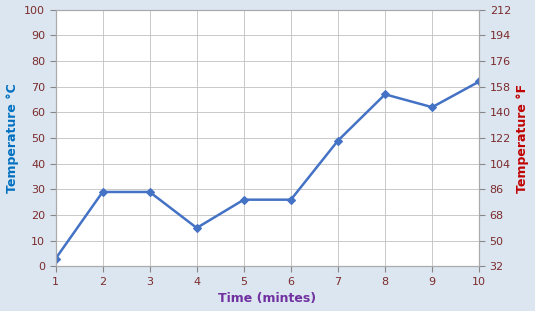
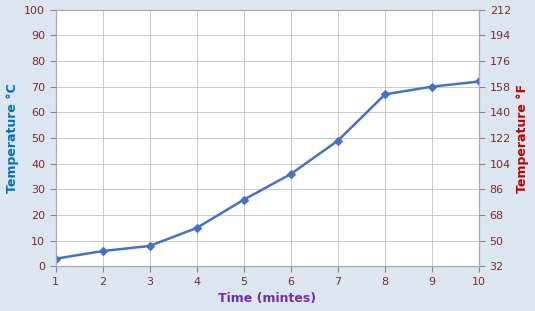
2: 29 -> 6
3: 29 -> 8
6: 26 -> 36
9: 62 -> 70
